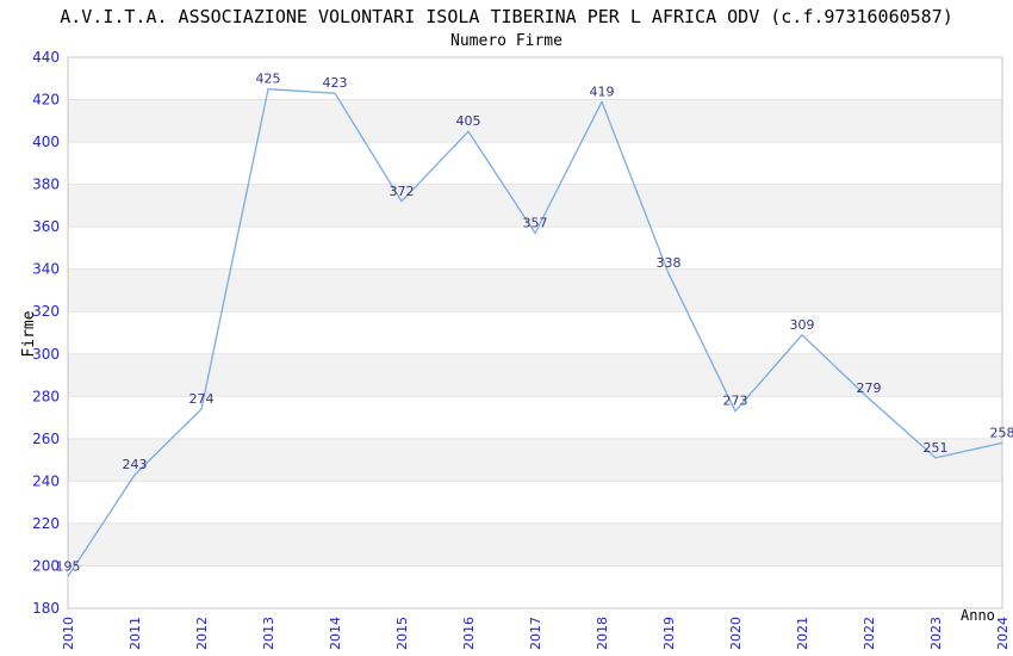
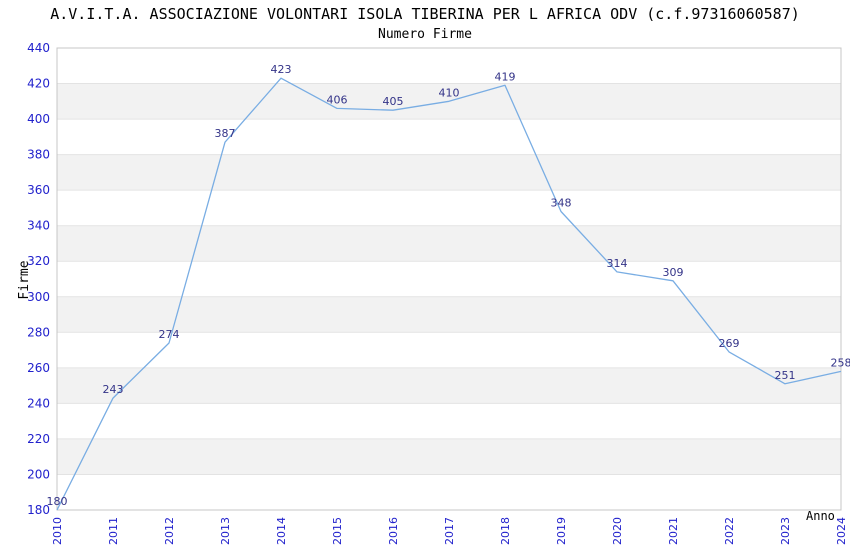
2010: 195 -> 180
2013: 425 -> 387
2015: 372 -> 406
2017: 357 -> 410
2019: 338 -> 348
2020: 273 -> 314
2022: 279 -> 269
